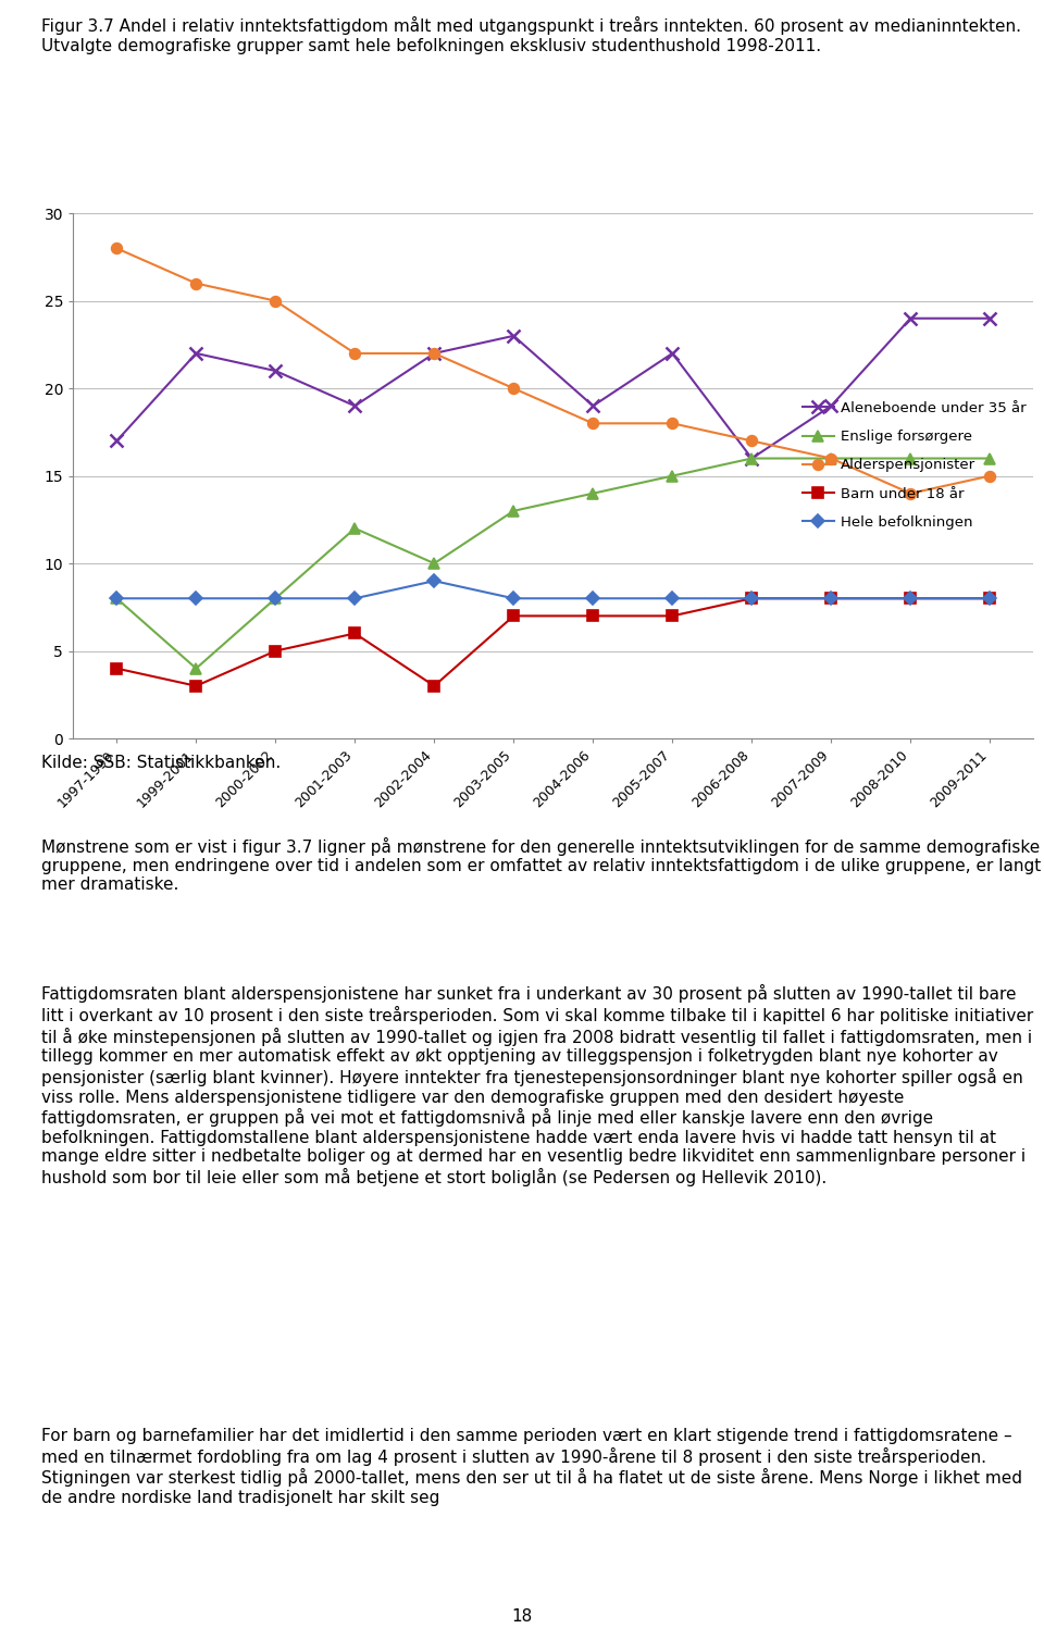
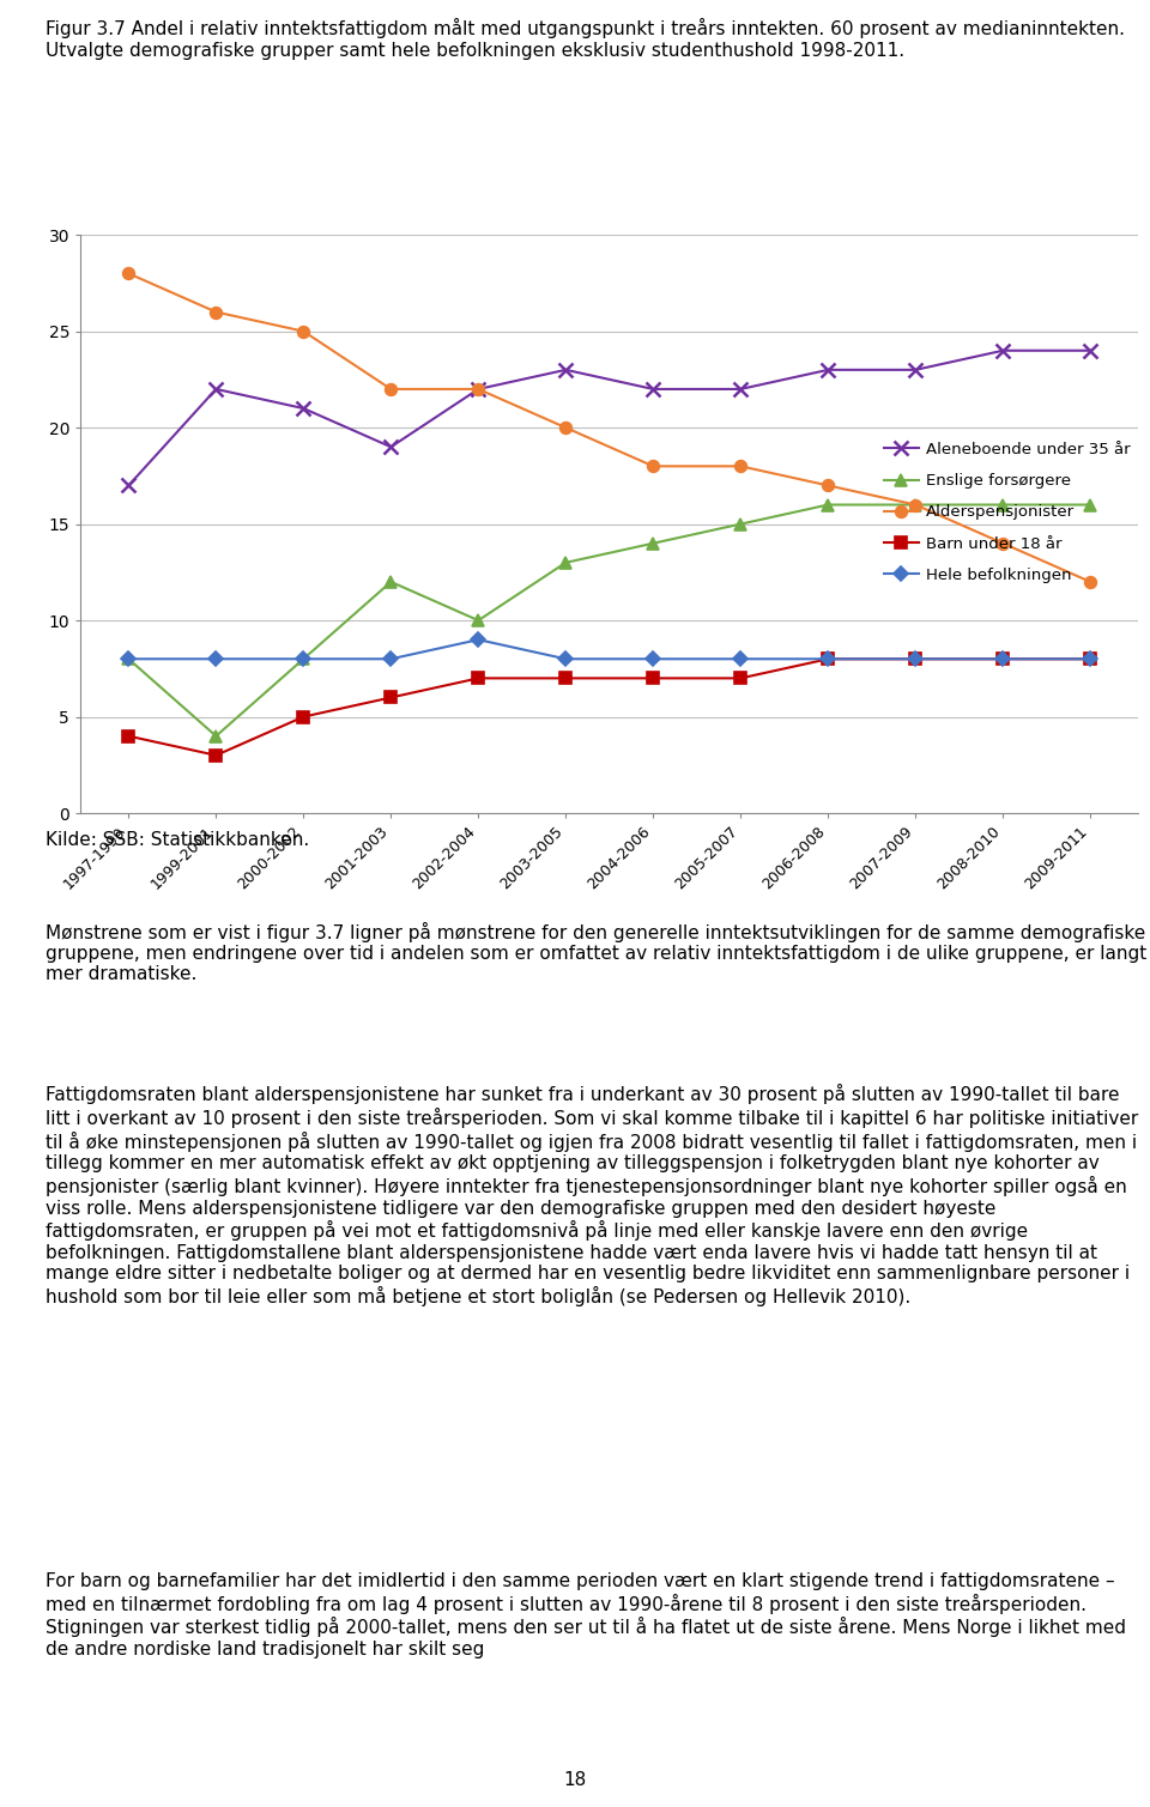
Barn under 18 år/2002-2004: 3 -> 7
Aleneboende under 35 år/2004-2006: 19 -> 22
Aleneboende under 35 år/2006-2008: 16 -> 23
Aleneboende under 35 år/2007-2009: 19 -> 23
Alderspensjonister/2009-2011: 15 -> 12
